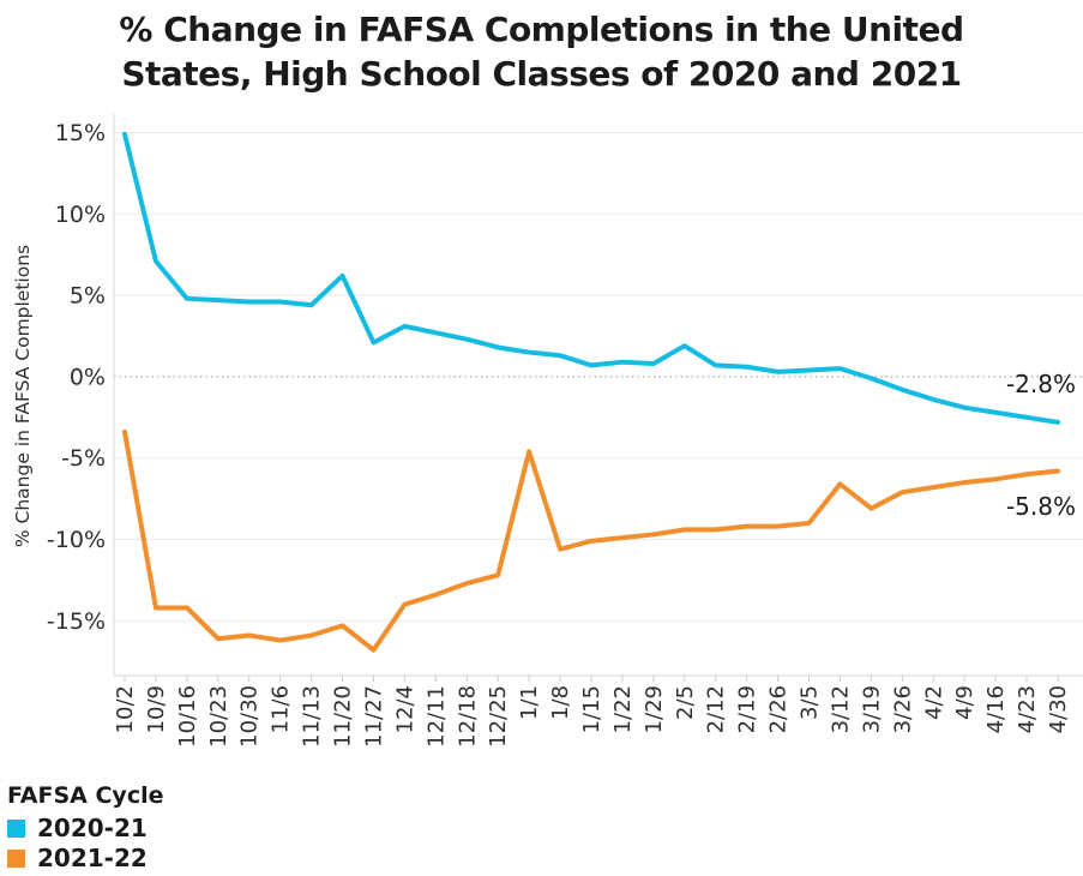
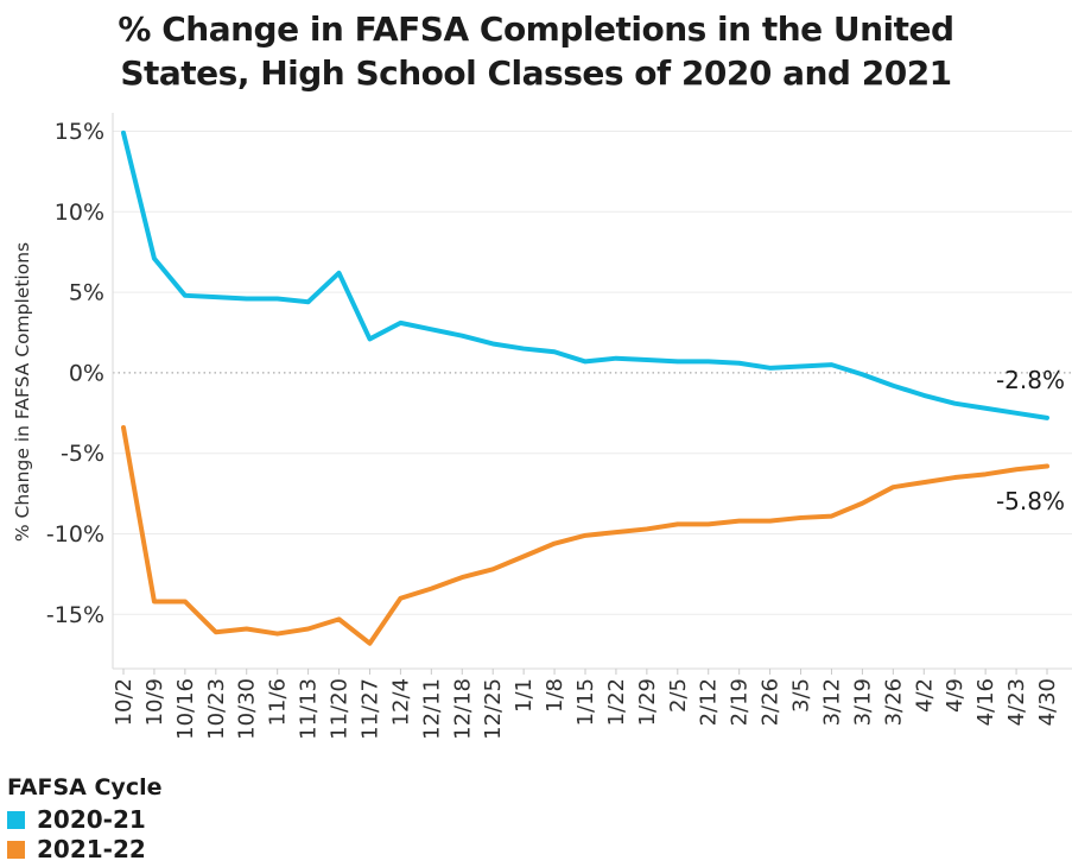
2021-22/1/1: -4.6% -> -11.4%
2020-21/2/5: 1.9% -> 0.7%
2021-22/3/12: -6.6% -> -8.9%
